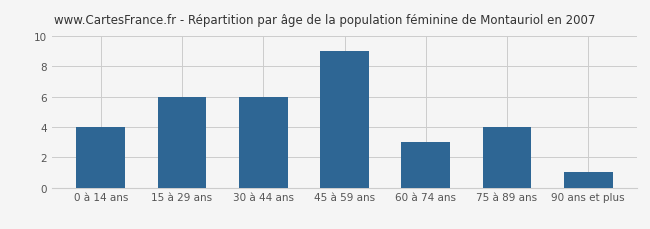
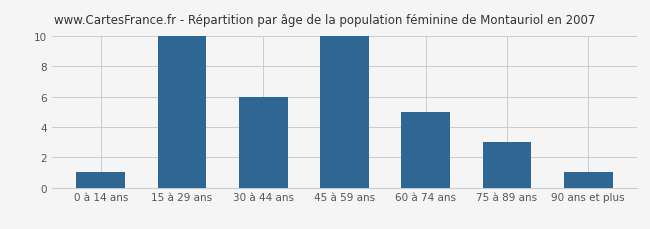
0 à 14 ans: 4 -> 1
15 à 29 ans: 6 -> 10
45 à 59 ans: 9 -> 10
60 à 74 ans: 3 -> 5
75 à 89 ans: 4 -> 3
